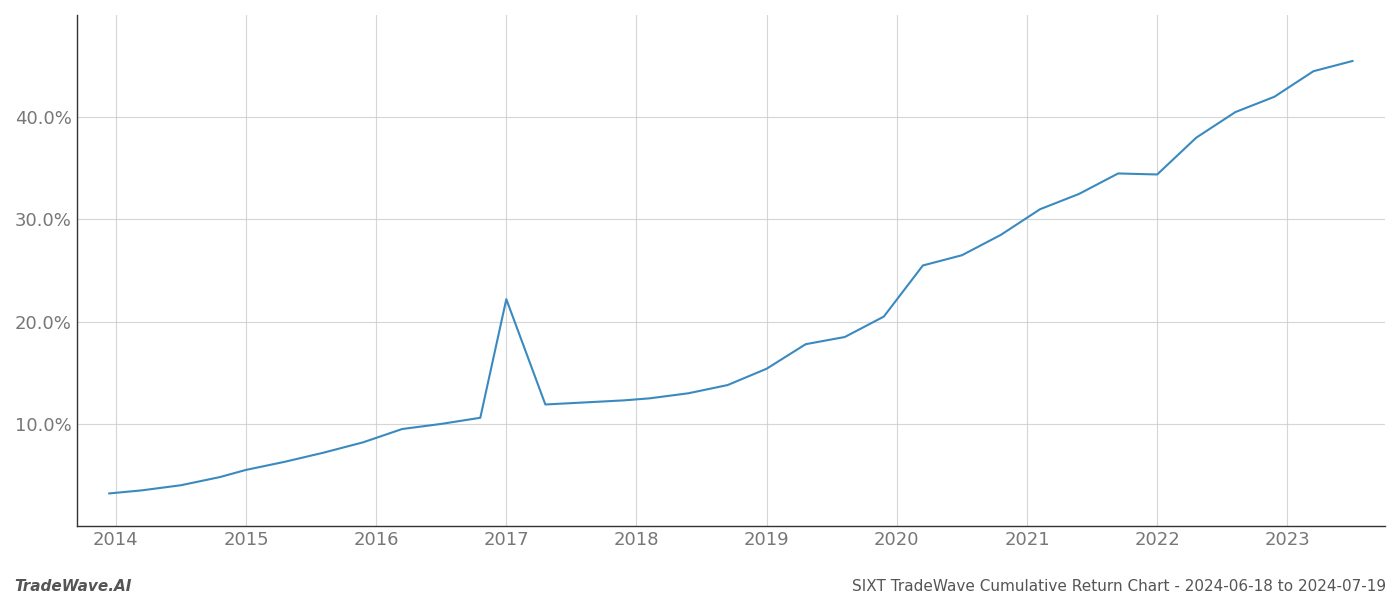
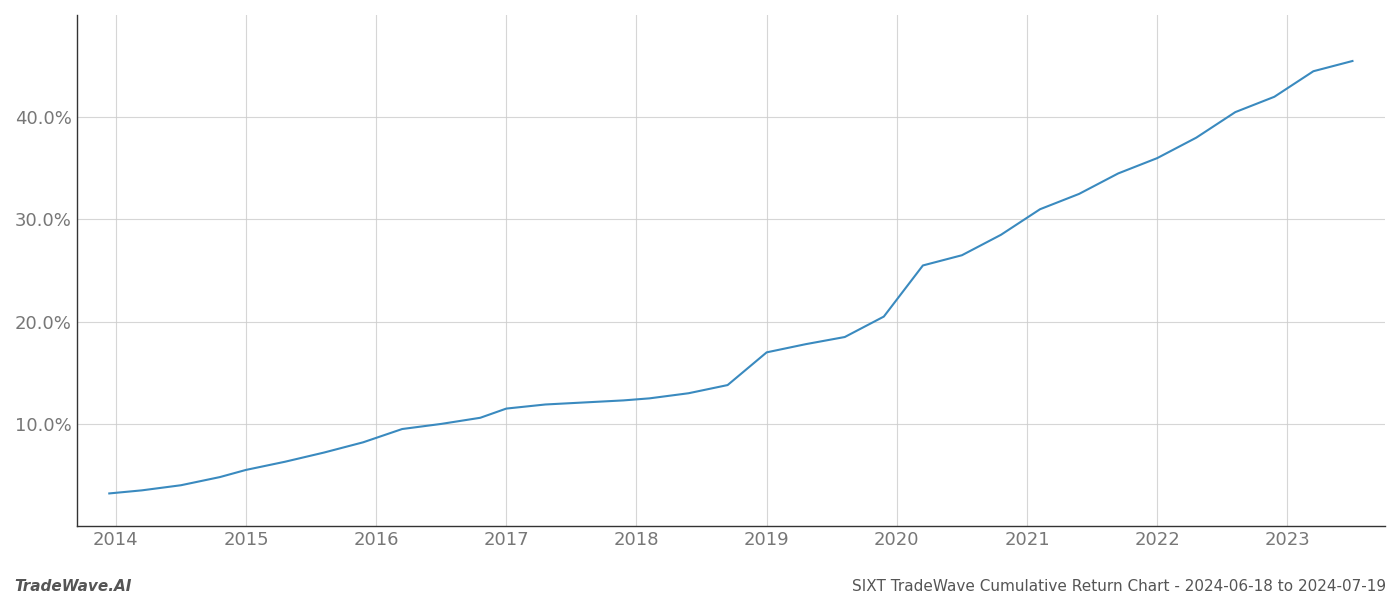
2017: 22.2% -> 11.5%
2019: 15.4% -> 17.0%
2022: 34.4% -> 36.0%
